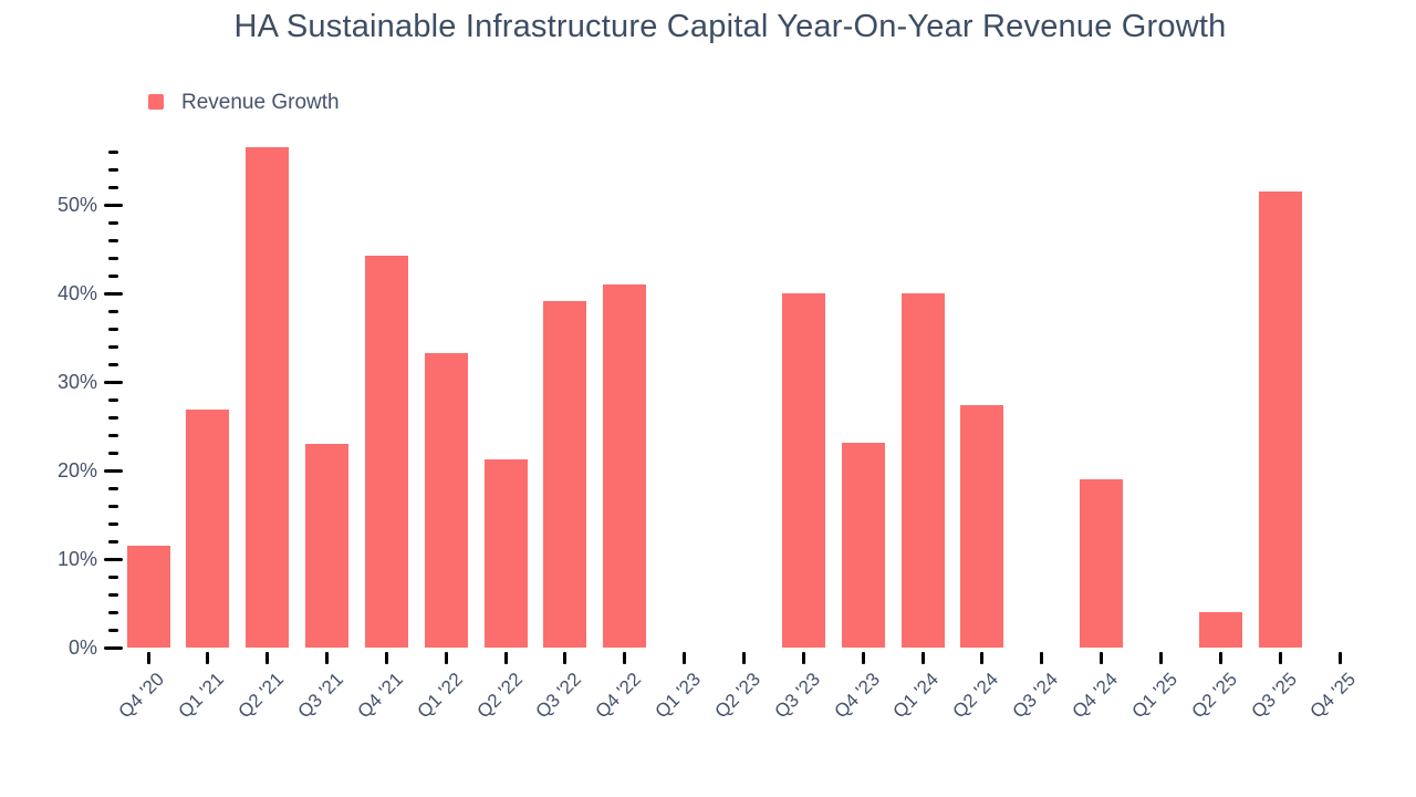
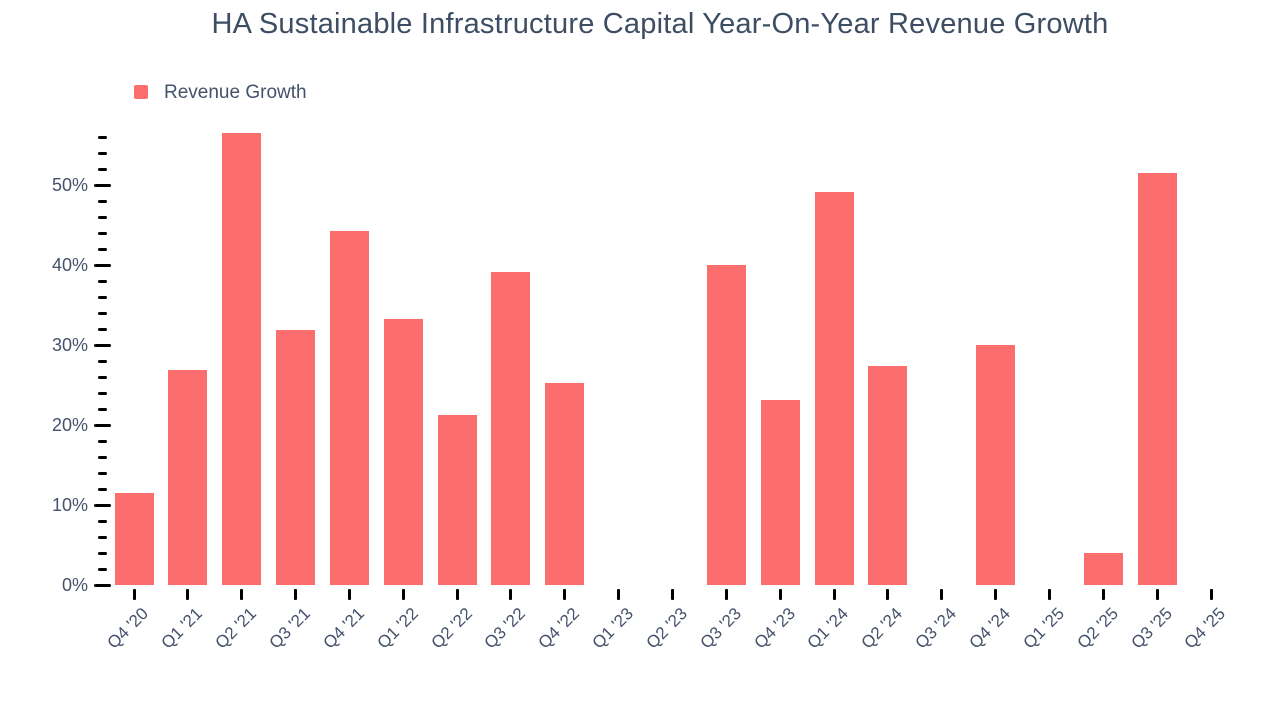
Q3 '21: 23% -> 32%
Q4 '22: 41% -> 25%
Q1 '24: 40% -> 49%
Q4 '24: 19% -> 30%
